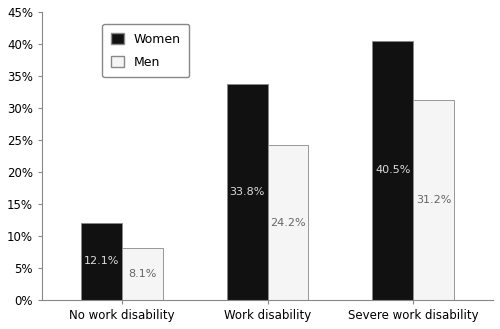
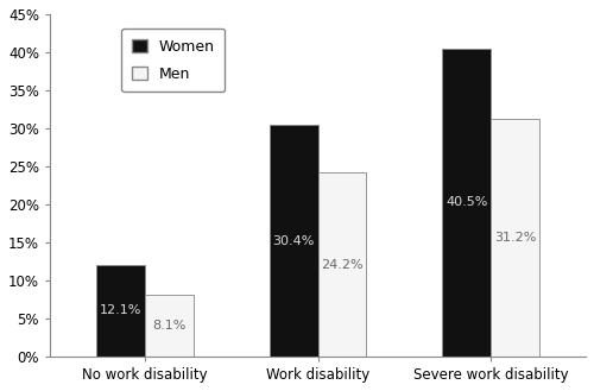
Women/Work disability: 33.8% -> 30.4%
